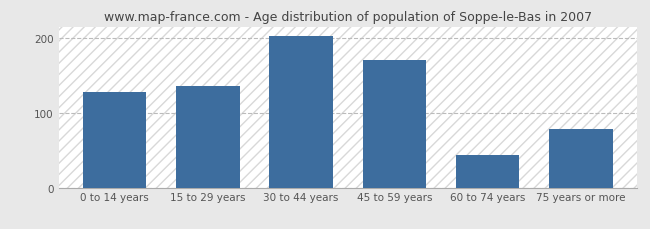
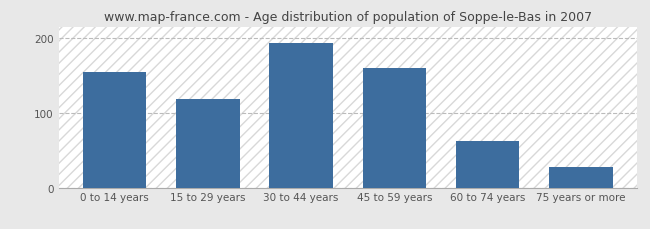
0 to 14 years: 128 -> 155
15 to 29 years: 136 -> 118
30 to 44 years: 202 -> 193
45 to 59 years: 170 -> 160
60 to 74 years: 44 -> 62
75 years or more: 78 -> 28
